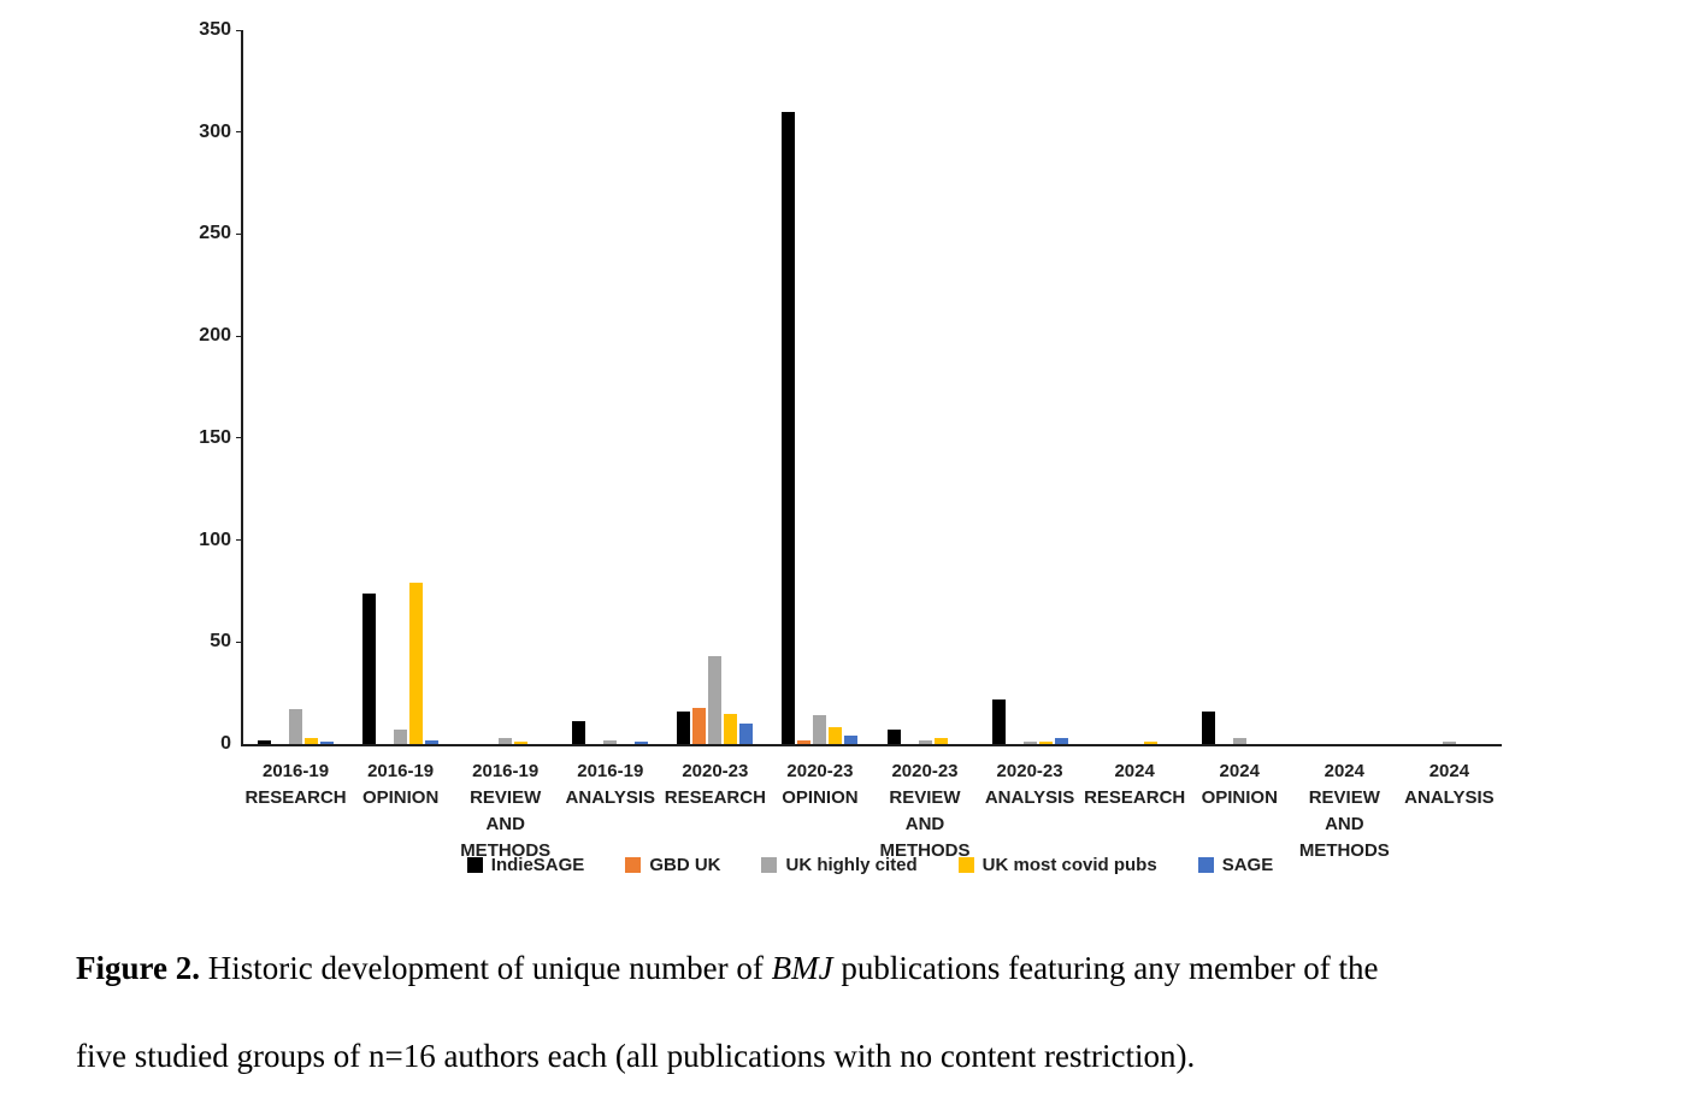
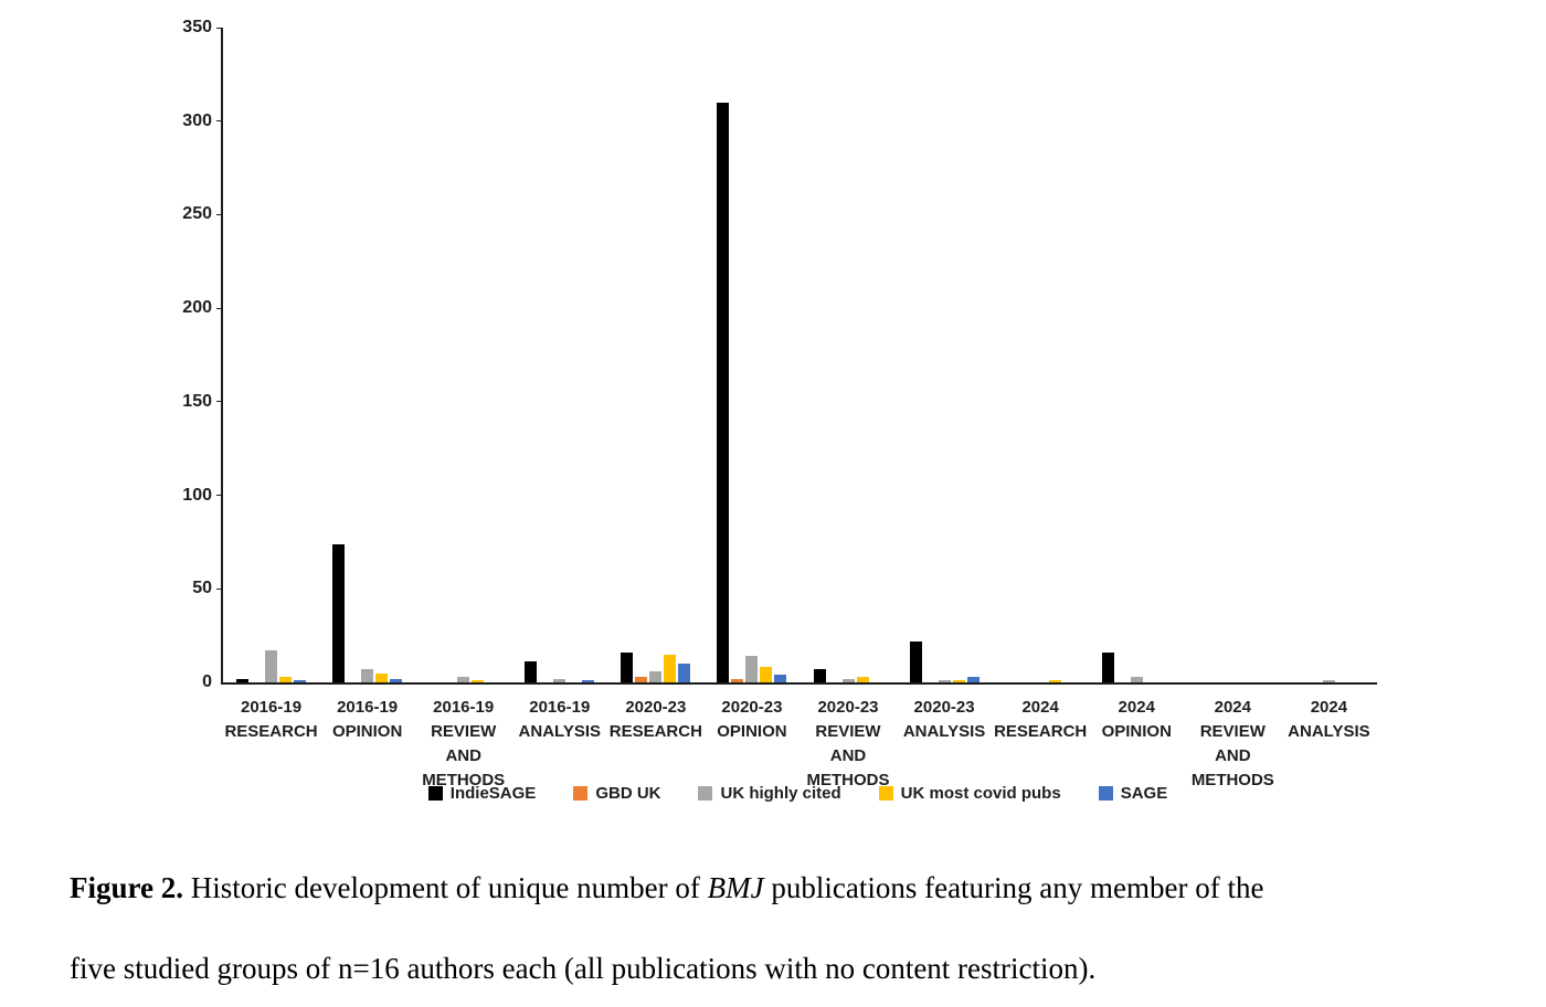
UK most covid pubs/2016-19 OPINION: 79 -> 5
GBD UK/2020-23 RESEARCH: 18 -> 3
UK highly cited/2020-23 RESEARCH: 43 -> 6
